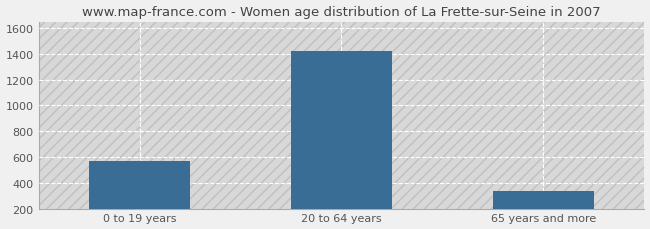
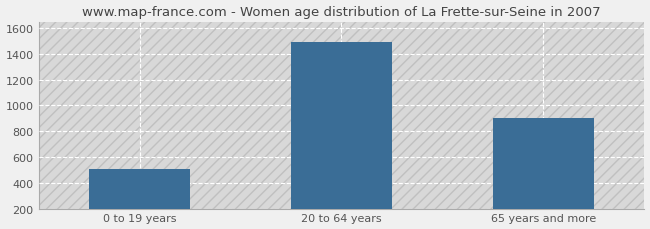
0 to 19 years: 570 -> 510
20 to 64 years: 1420 -> 1490
65 years and more: 340 -> 900
